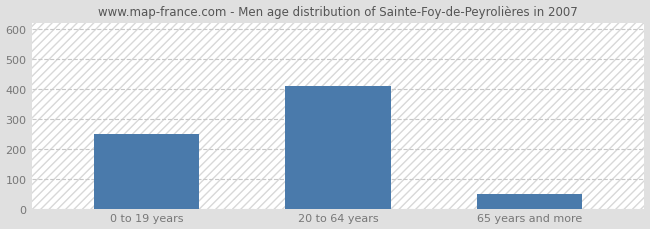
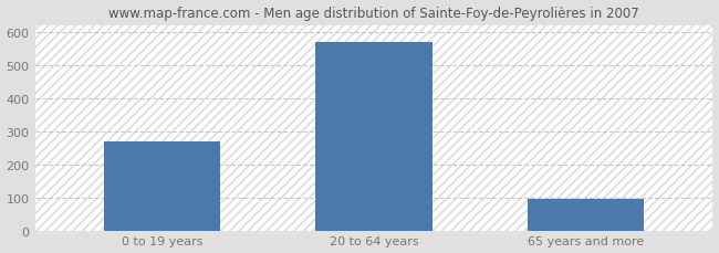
0 to 19 years: 250 -> 270
20 to 64 years: 410 -> 570
65 years and more: 50 -> 95
